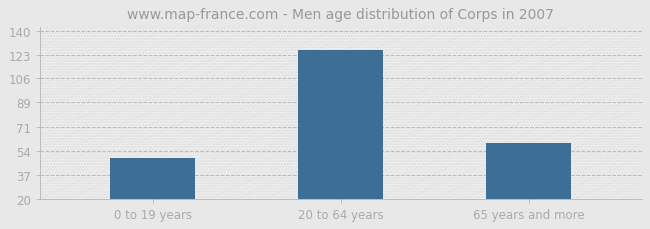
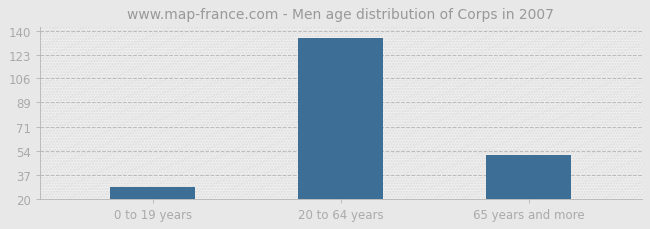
0 to 19 years: 49 -> 28
20 to 64 years: 126 -> 135
65 years and more: 60 -> 51
